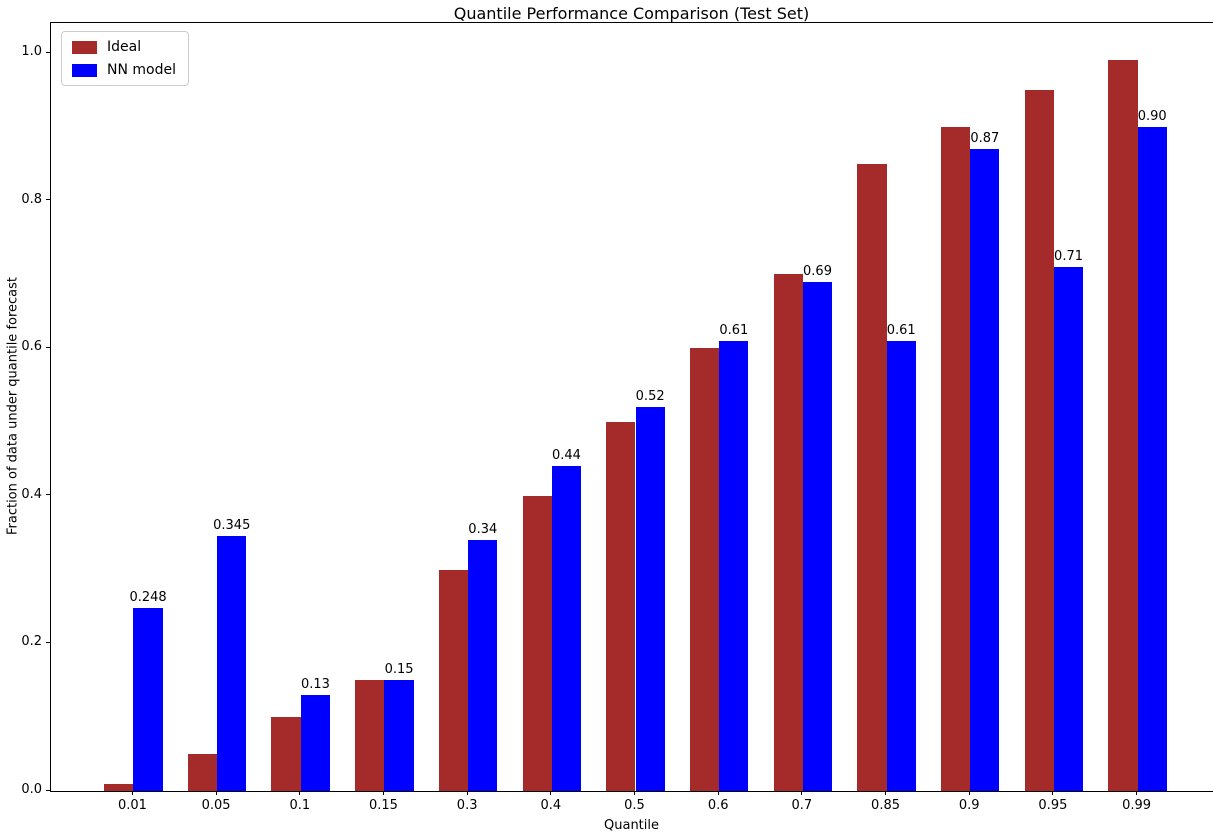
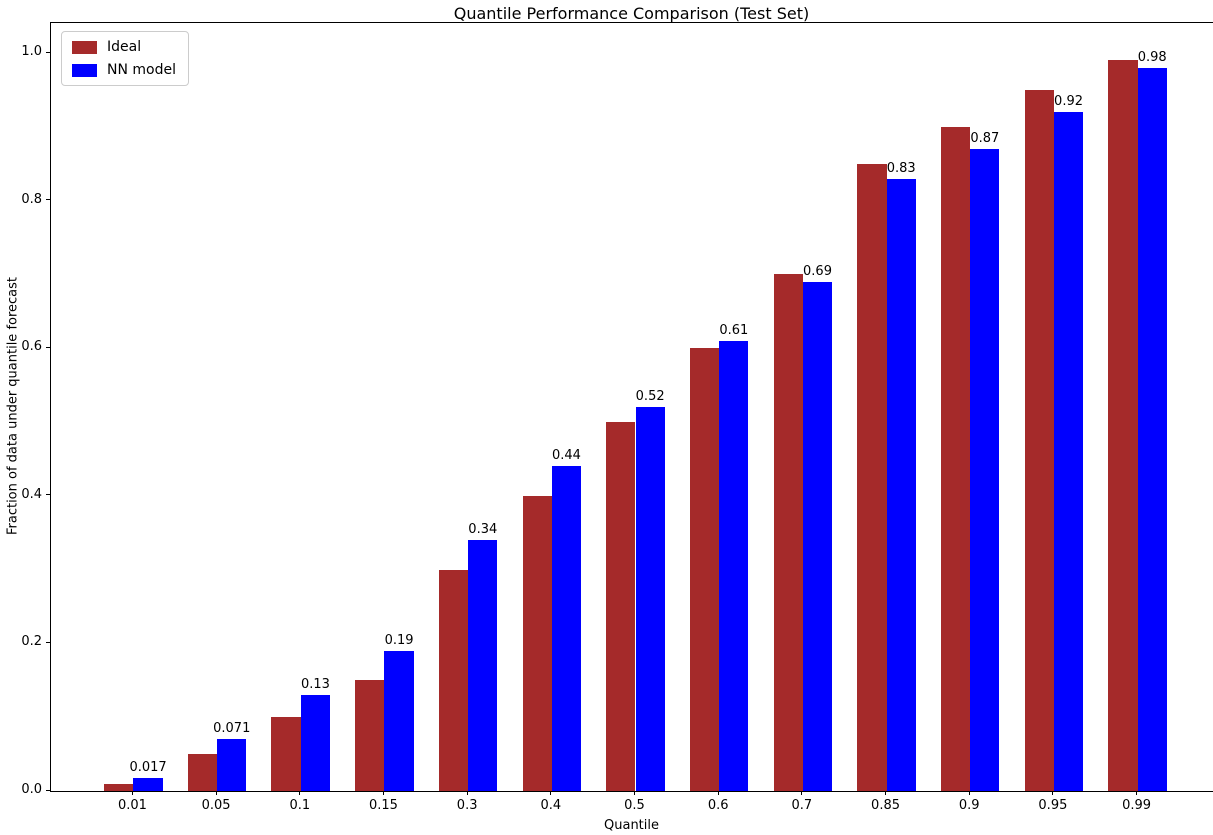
NN model/0.01: 0.248 -> 0.017
NN model/0.05: 0.345 -> 0.071
NN model/0.15: 0.15 -> 0.19
NN model/0.85: 0.61 -> 0.83
NN model/0.95: 0.71 -> 0.92
NN model/0.99: 0.90 -> 0.98
